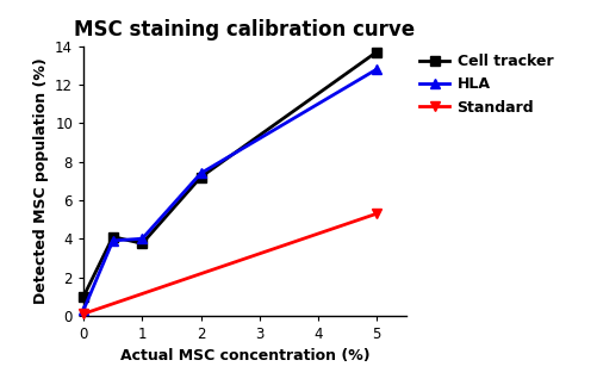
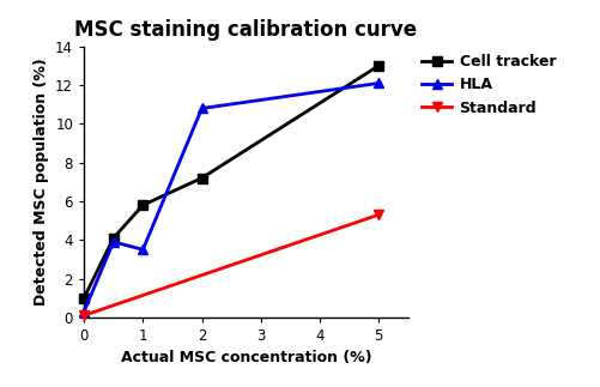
Cell tracker/1: 3.8 -> 5.8
HLA/1: 4.0 -> 3.5
HLA/2: 7.4 -> 10.8
Cell tracker/5: 13.7 -> 13.0
HLA/5: 12.8 -> 12.1
